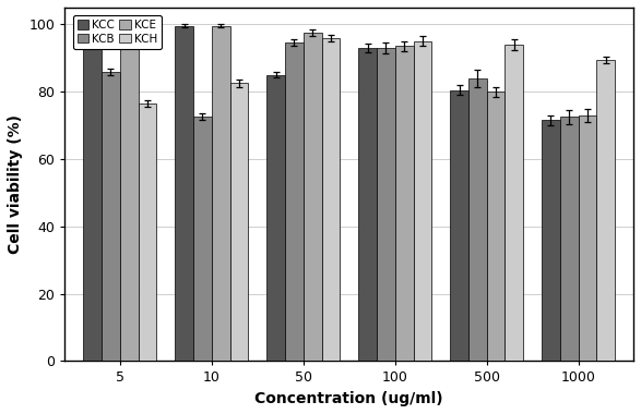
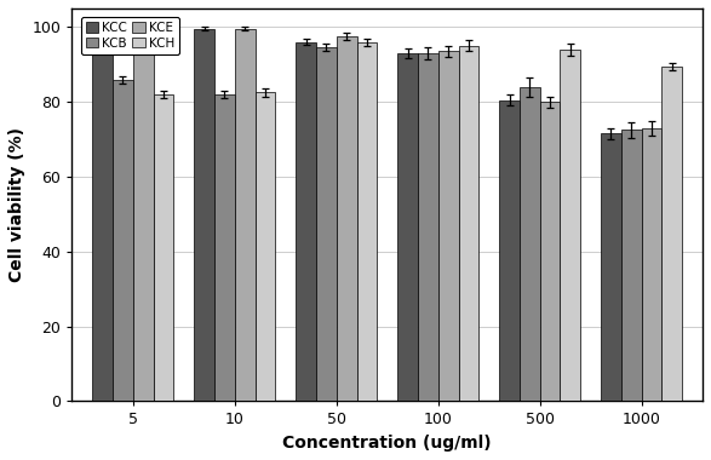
KCH/5: 76.5 -> 82.0
KCB/10: 72.5 -> 82.0
KCC/50: 85.0 -> 96.0
